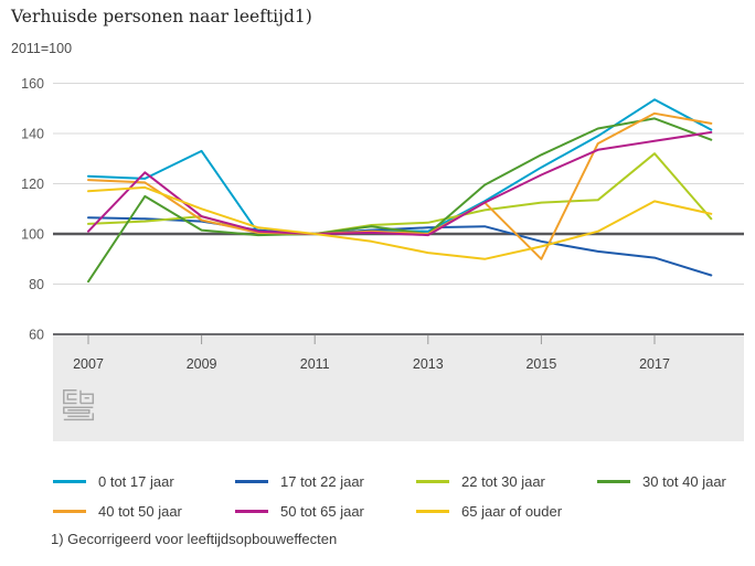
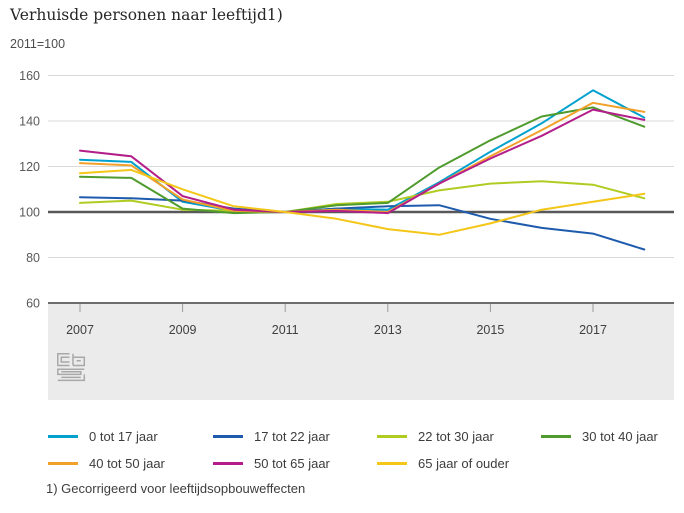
30 tot 40 jaar/2007: 81 -> 116
50 tot 65 jaar/2007: 101 -> 127
0 tot 17 jaar/2009: 133 -> 104
22 tot 30 jaar/2009: 107 -> 101
30 tot 40 jaar/2013: 100 -> 104
40 tot 50 jaar/2015: 90 -> 124
22 tot 30 jaar/2017: 132 -> 112
50 tot 65 jaar/2017: 137 -> 145
65 jaar of ouder/2017: 113 -> 104
